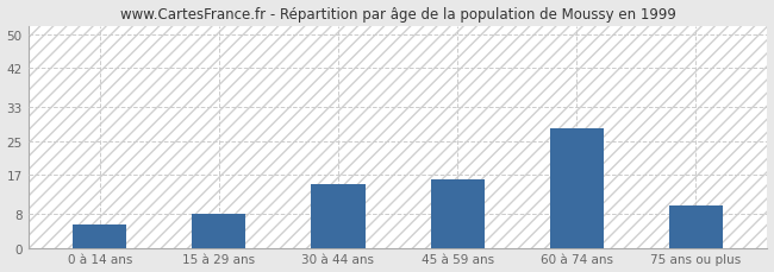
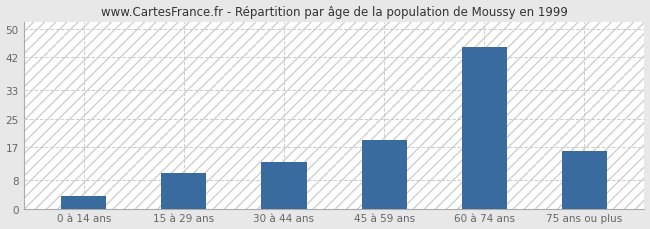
0 à 14 ans: 5.5 -> 3.5
15 à 29 ans: 8.0 -> 10.0
30 à 44 ans: 15.0 -> 13.0
45 à 59 ans: 16.0 -> 19.0
60 à 74 ans: 28.0 -> 45.0
75 ans ou plus: 10.0 -> 16.0
